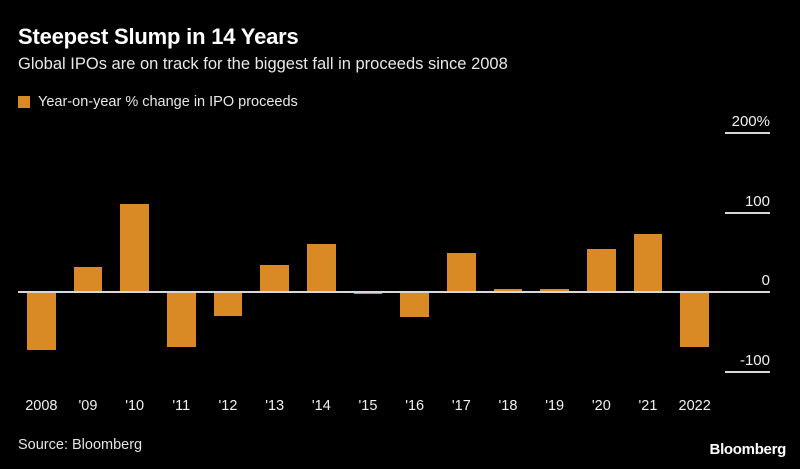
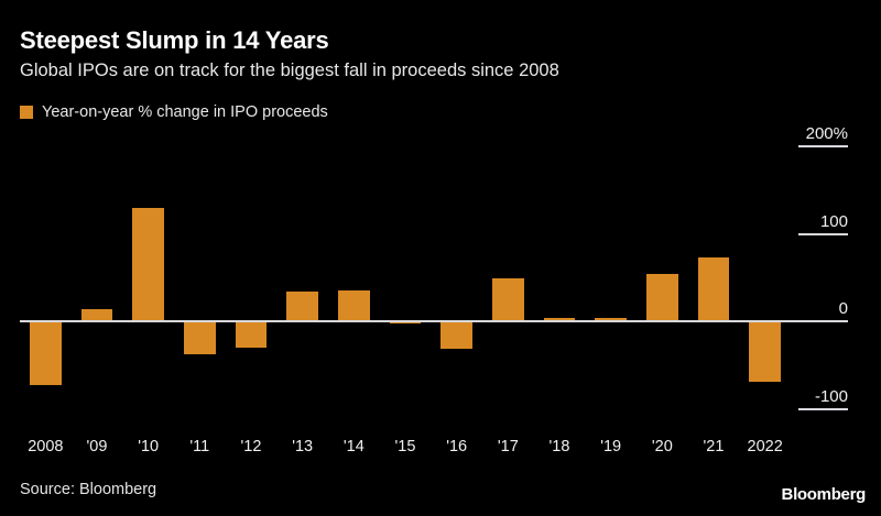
'09: 30% -> 10%
'10: 110% -> 130%
'11: -70% -> -40%
'14: 60% -> 30%
